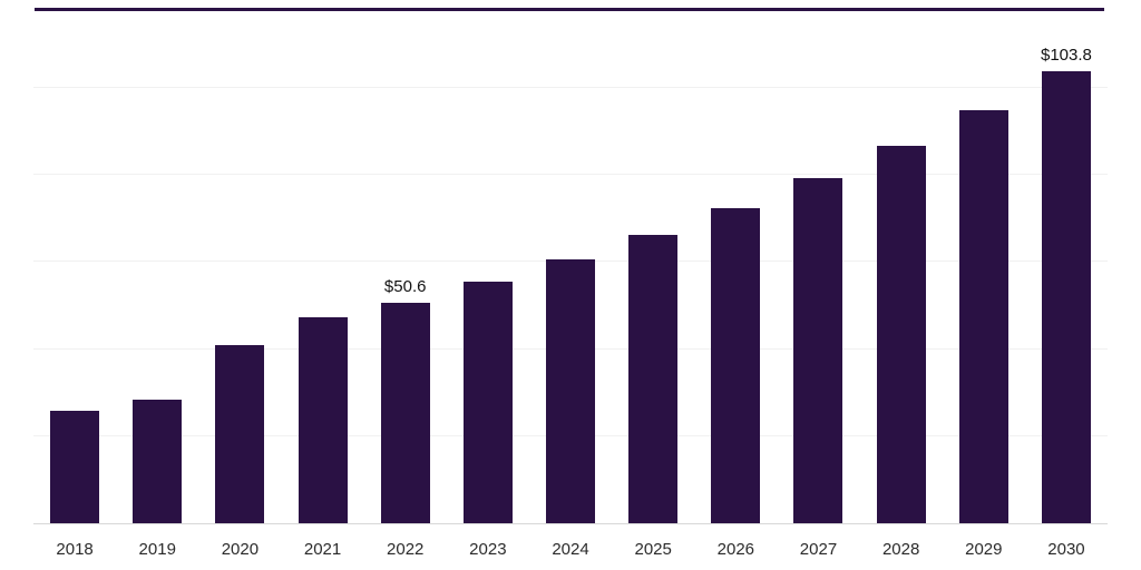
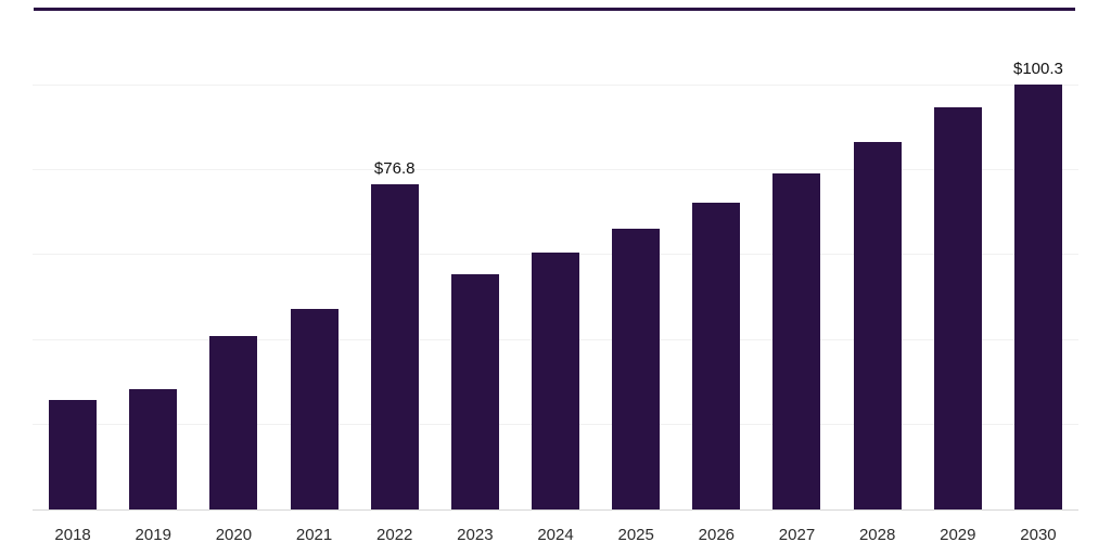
2022: $50.6 -> $76.8
2030: $103.8 -> $100.3
